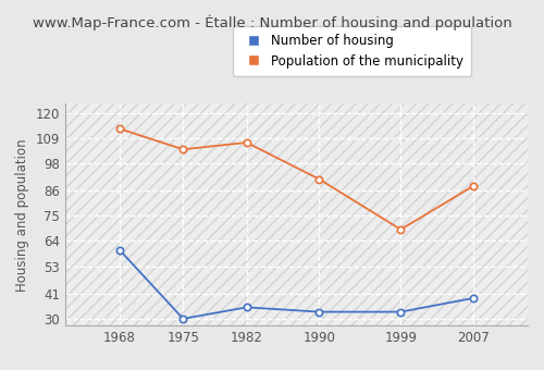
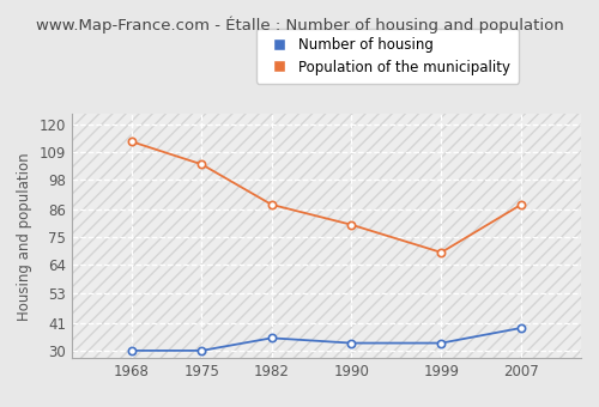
Number of housing/1968: 60 -> 30
Population of the municipality/1982: 107 -> 88
Population of the municipality/1990: 91 -> 80
